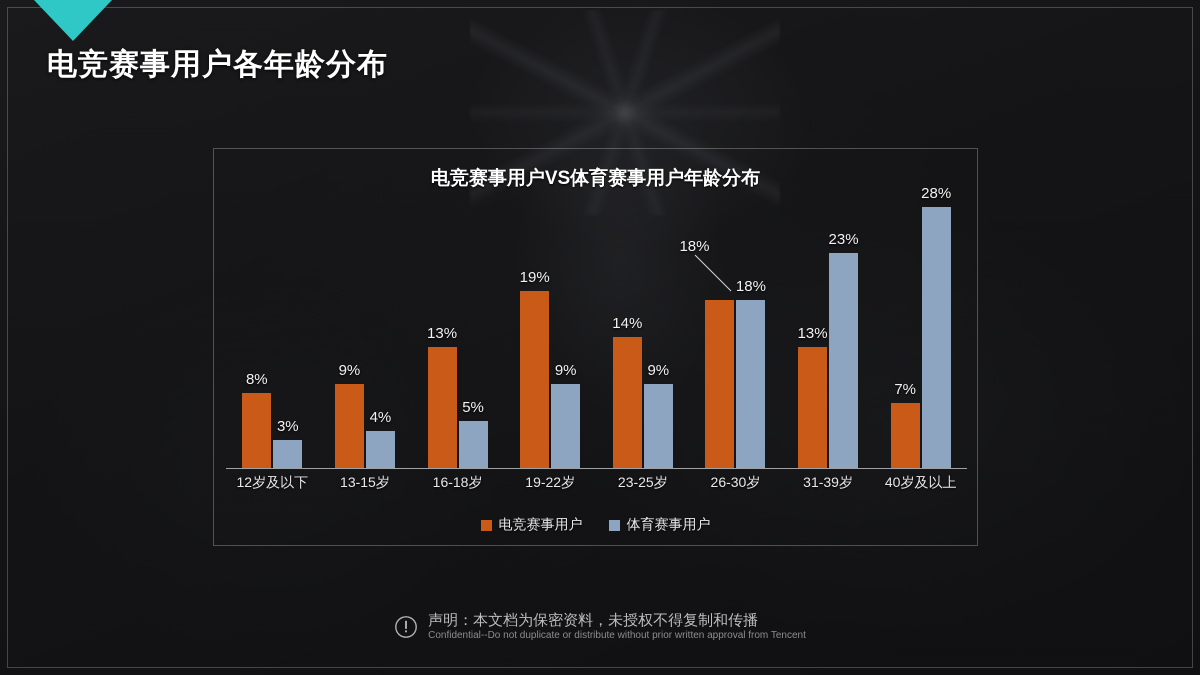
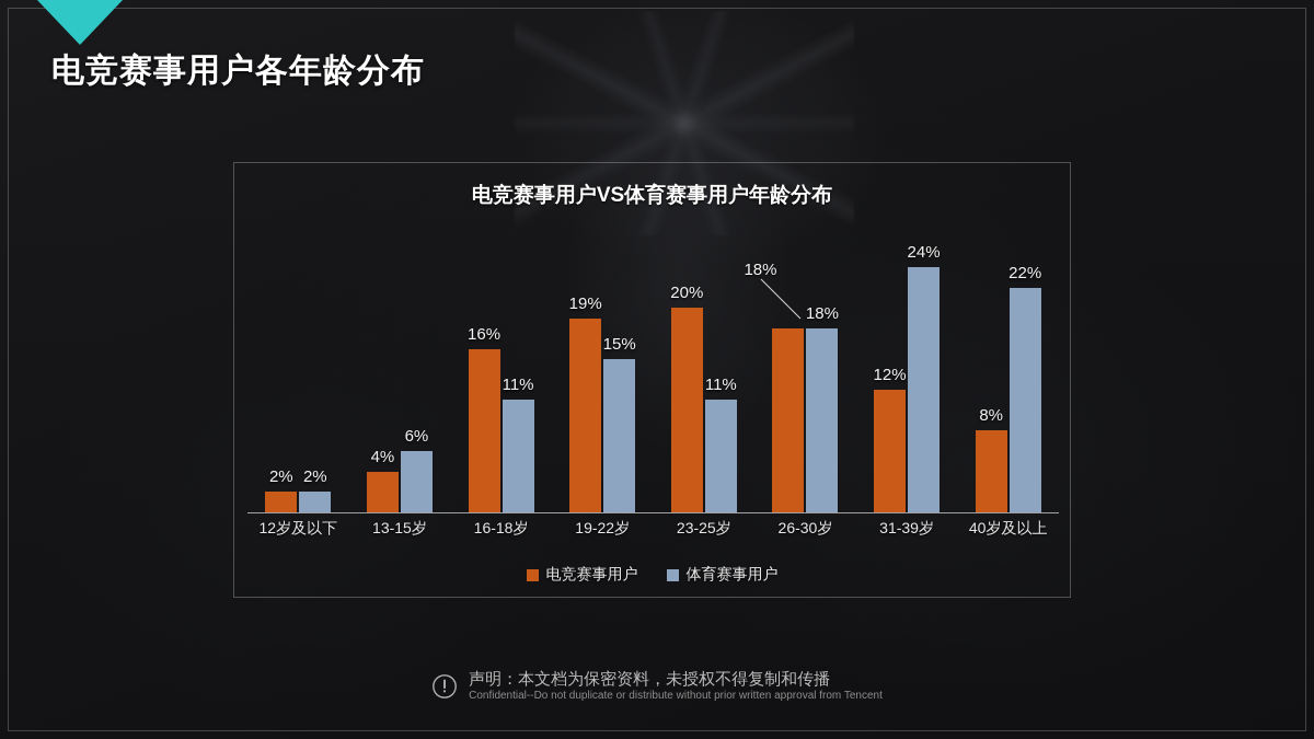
电竞赛事用户/12岁及以下: 8% -> 2%
体育赛事用户/12岁及以下: 3% -> 2%
电竞赛事用户/13-15岁: 9% -> 4%
体育赛事用户/13-15岁: 4% -> 6%
电竞赛事用户/16-18岁: 13% -> 16%
体育赛事用户/16-18岁: 5% -> 11%
体育赛事用户/19-22岁: 9% -> 15%
电竞赛事用户/23-25岁: 14% -> 20%
体育赛事用户/23-25岁: 9% -> 11%
电竞赛事用户/31-39岁: 13% -> 12%
体育赛事用户/31-39岁: 23% -> 24%
电竞赛事用户/40岁及以上: 7% -> 8%
体育赛事用户/40岁及以上: 28% -> 22%
